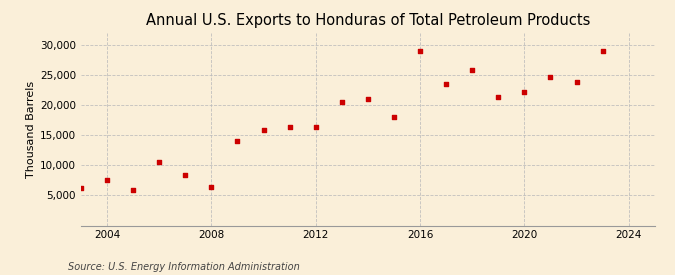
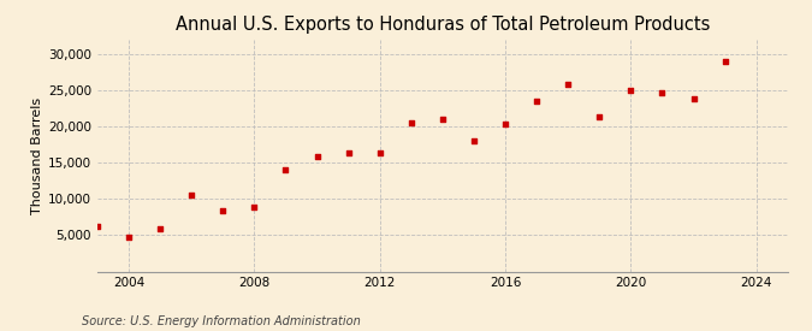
2004: 7,600 -> 4,800
2008: 6,400 -> 8,900
2016: 29,000 -> 20,400
2020: 22,200 -> 25,000
